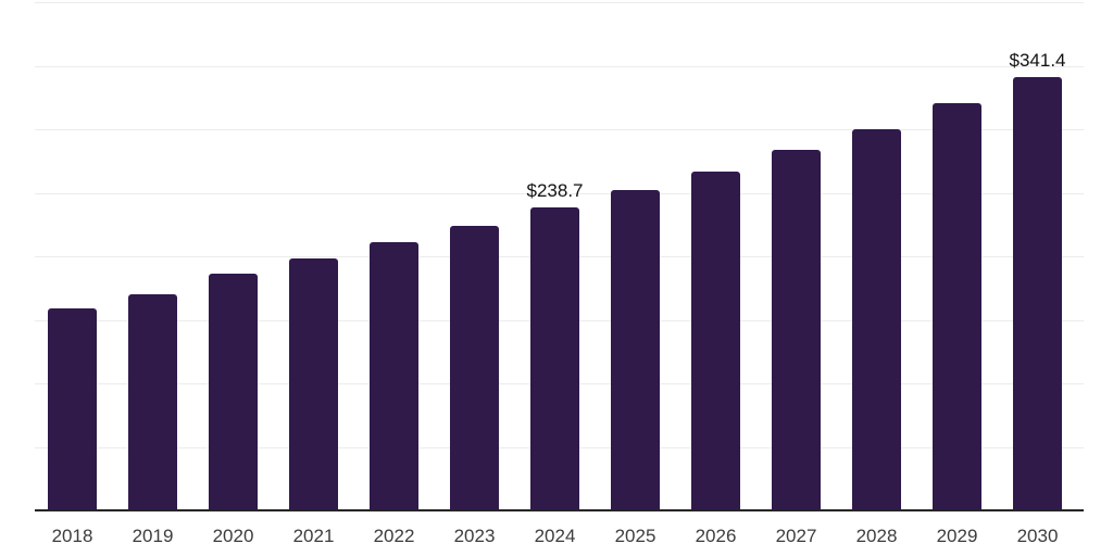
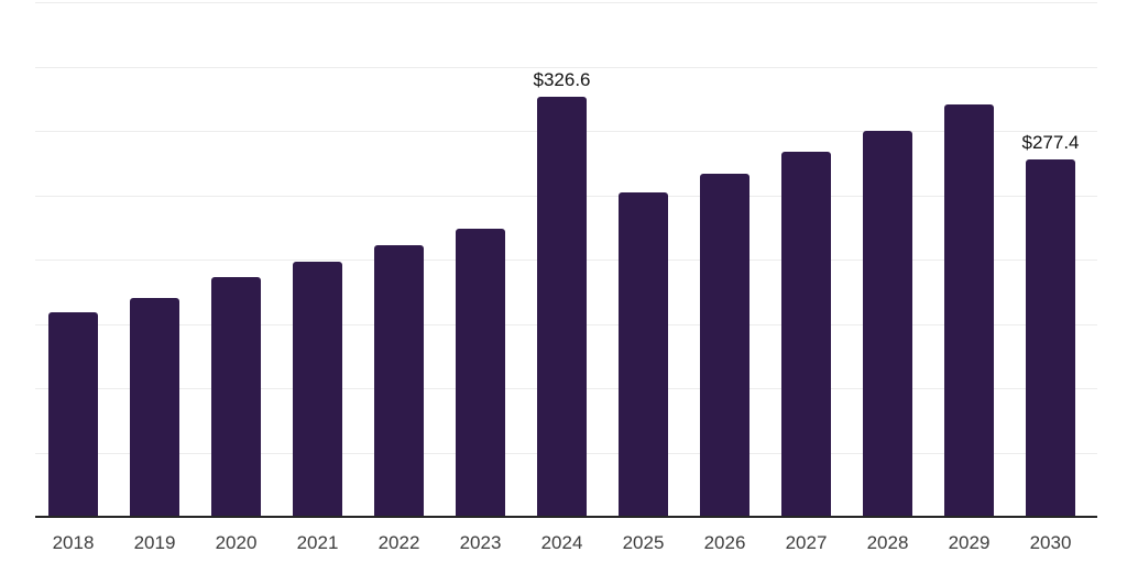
2024: $238.7 -> $326.6
2030: $341.4 -> $277.4
